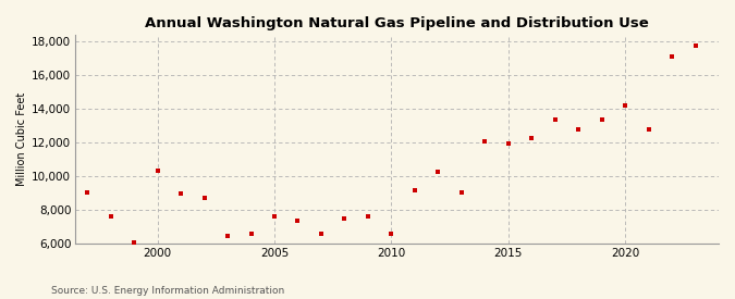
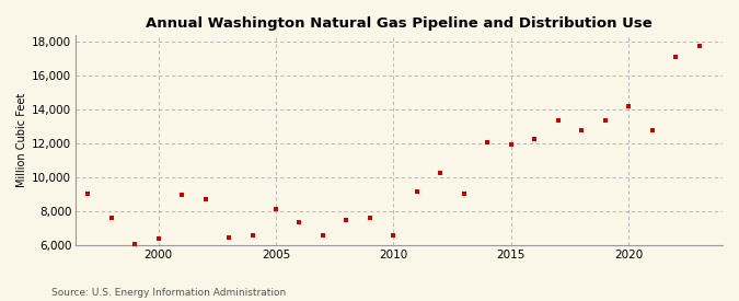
2000: 10,300 -> 6,400
2005: 7,600 -> 8,200
